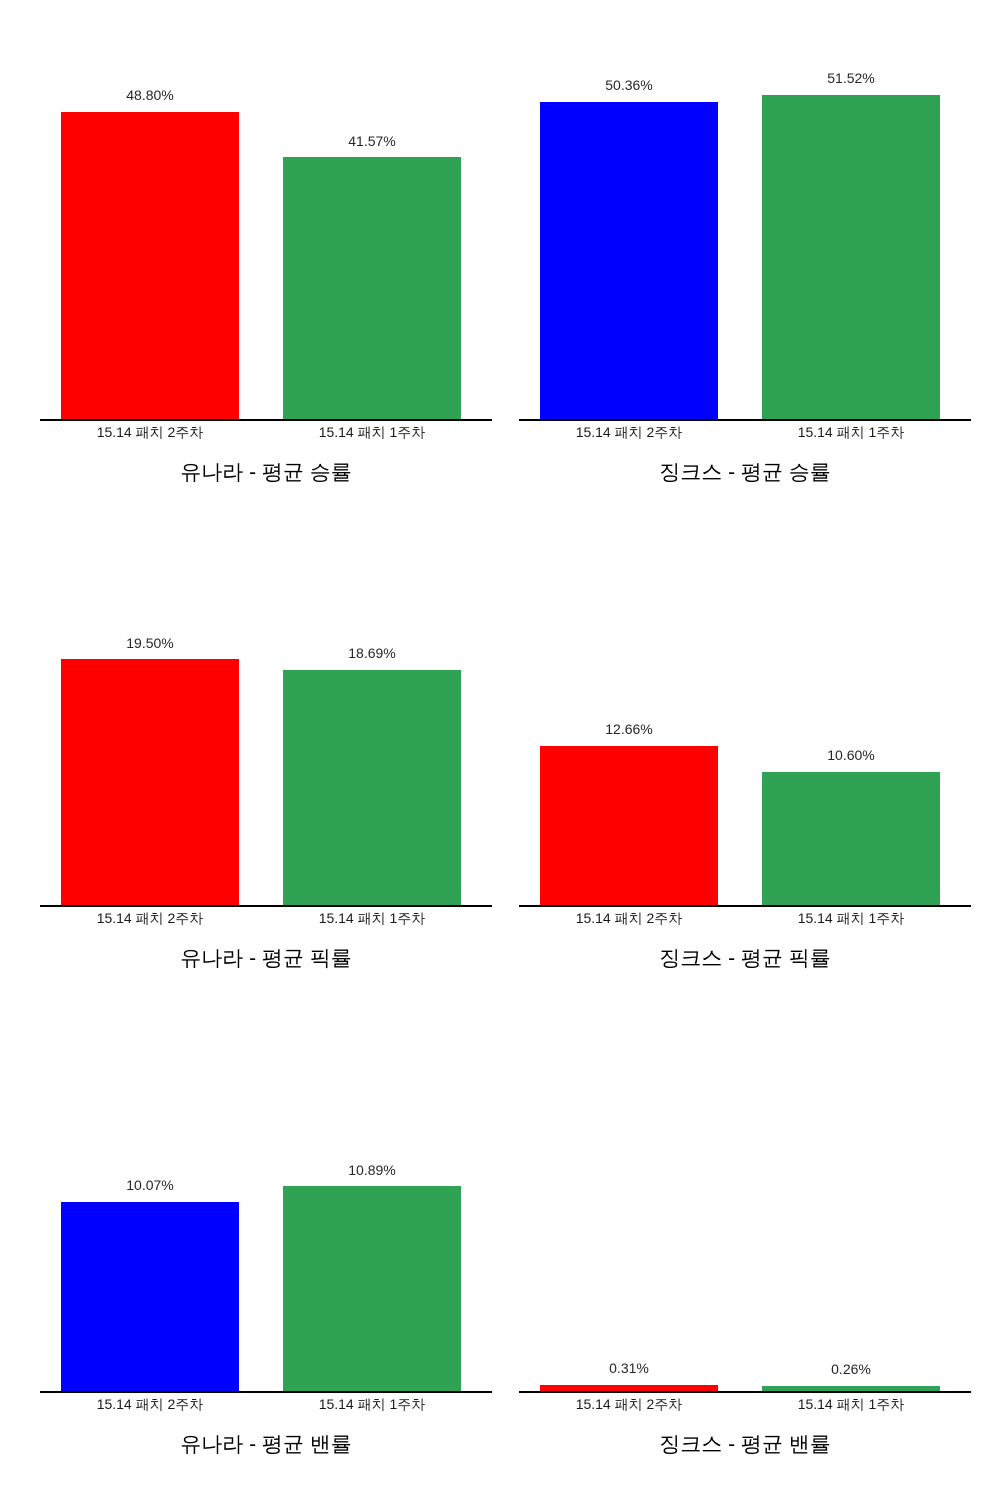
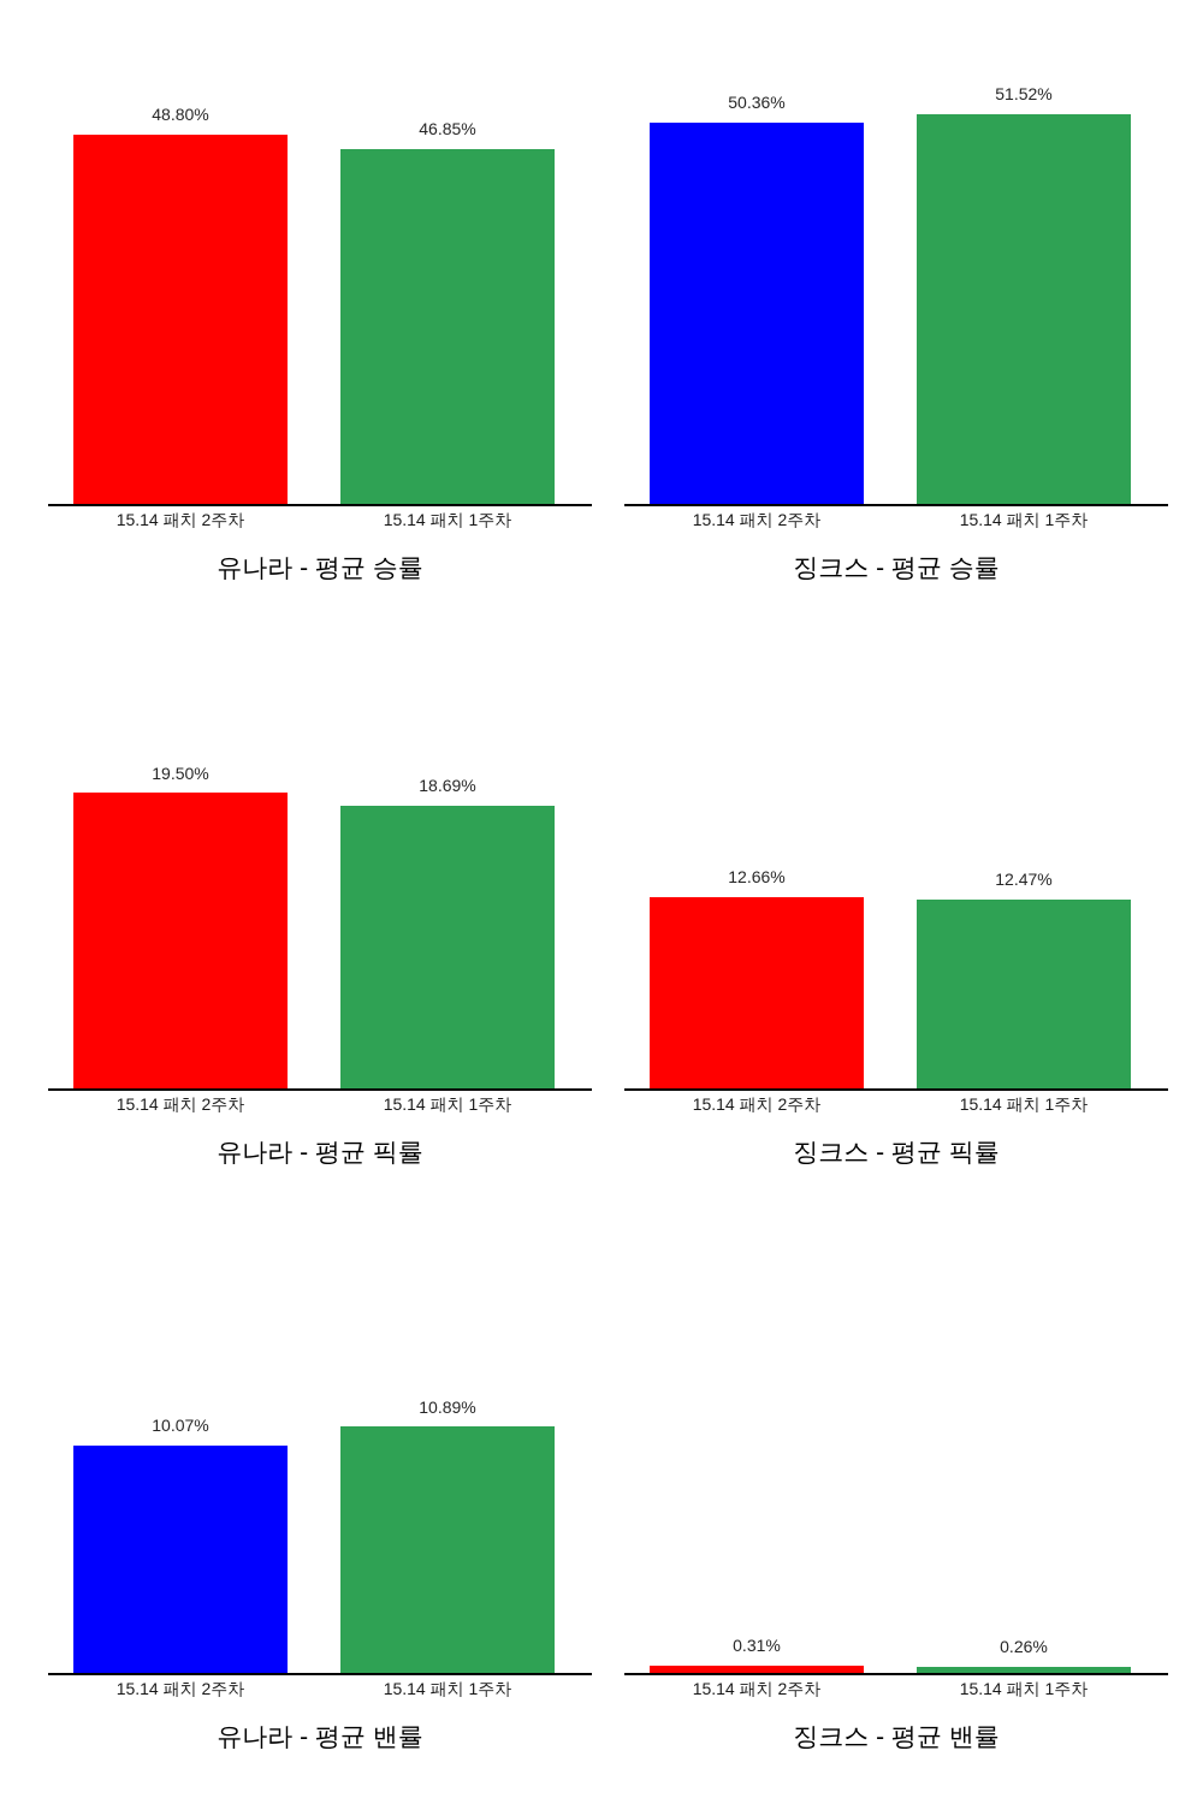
유나라 - 평균 승률/15.14 패치 1주차: 41.57% -> 46.85%
징크스 - 평균 픽률/15.14 패치 1주차: 10.60% -> 12.47%
